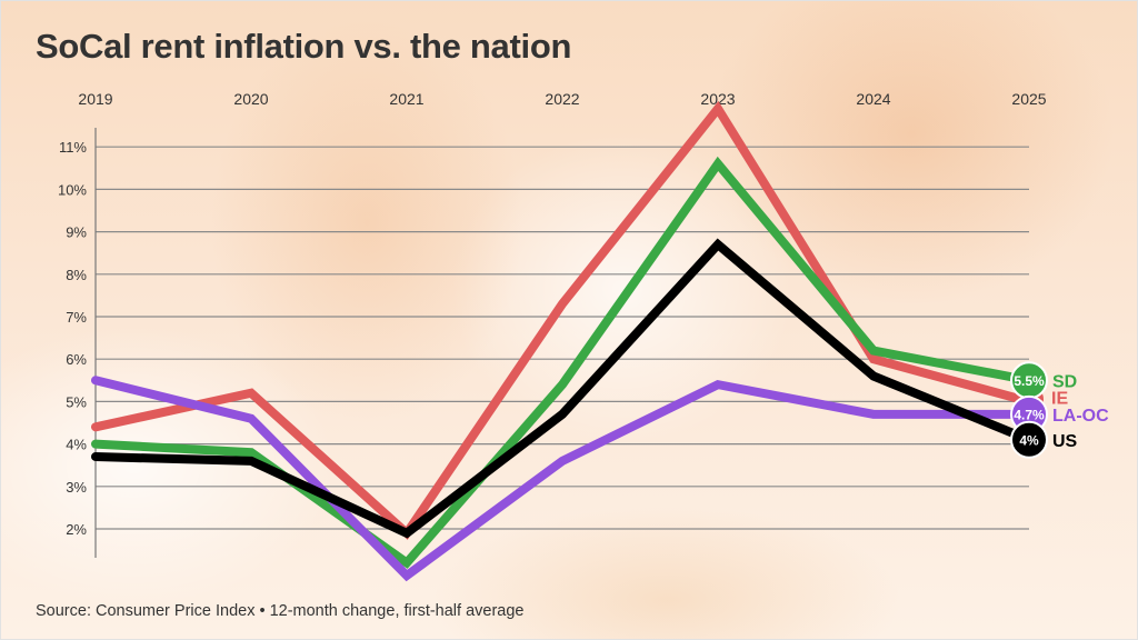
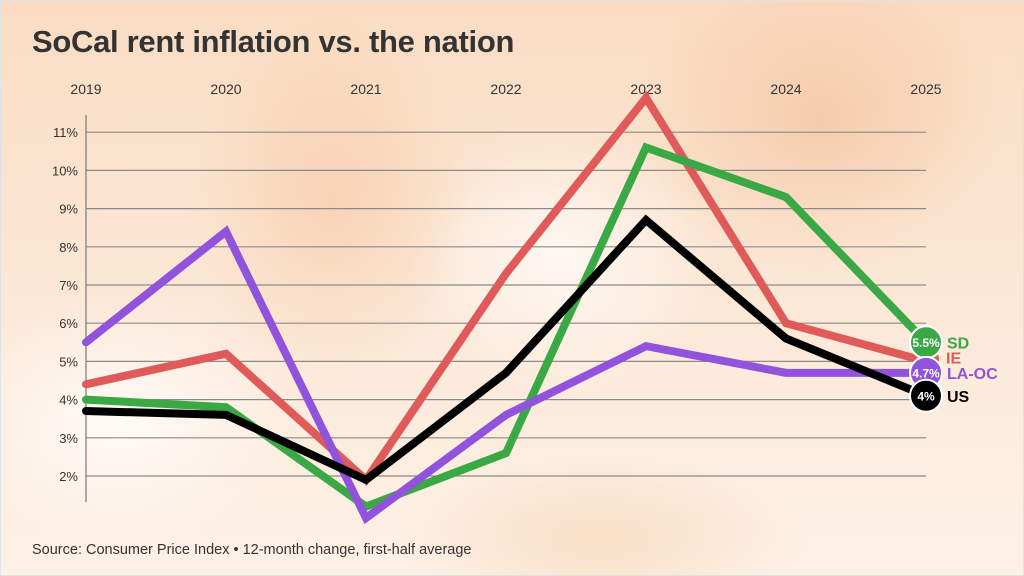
LA-OC/2020: 4.6% -> 8.4%
SD/2022: 5.4% -> 2.6%
SD/2024: 6.2% -> 9.3%
